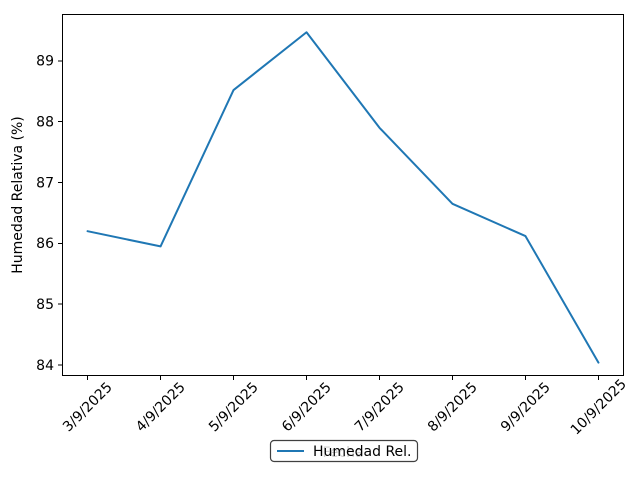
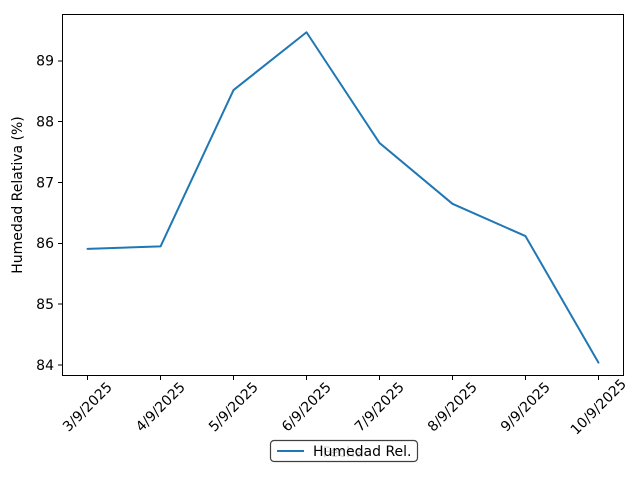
3/9/2025: 86.2 -> 85.9
7/9/2025: 87.9 -> 87.7
